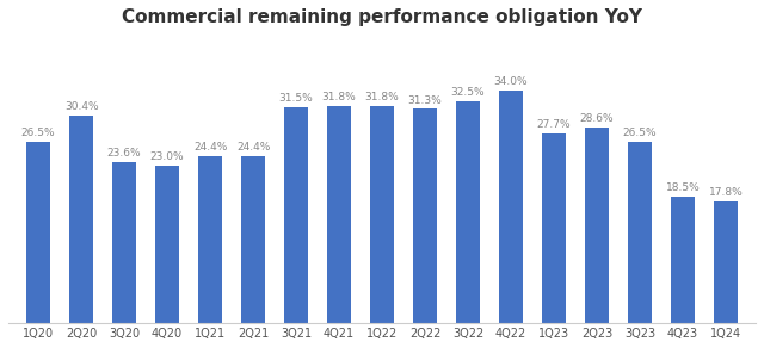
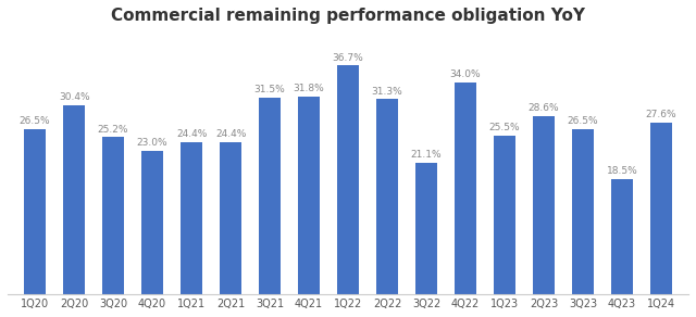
3Q20: 23.6% -> 25.2%
1Q22: 31.8% -> 36.7%
3Q22: 32.5% -> 21.1%
1Q23: 27.7% -> 25.5%
1Q24: 17.8% -> 27.6%
